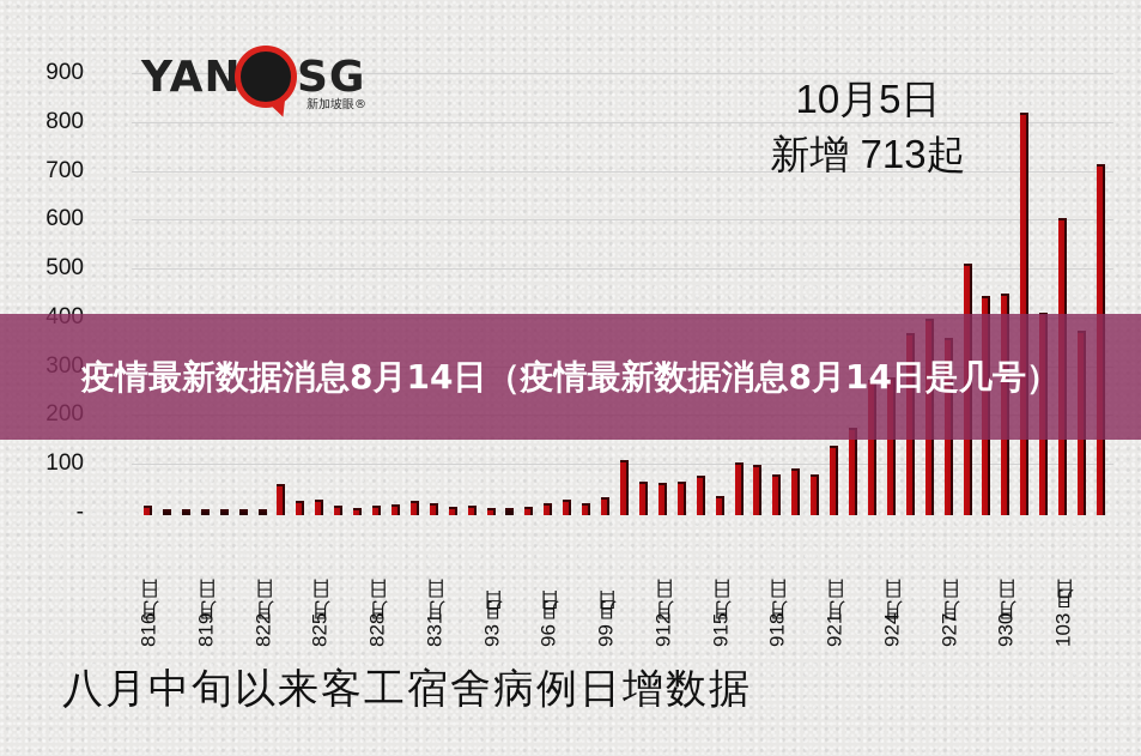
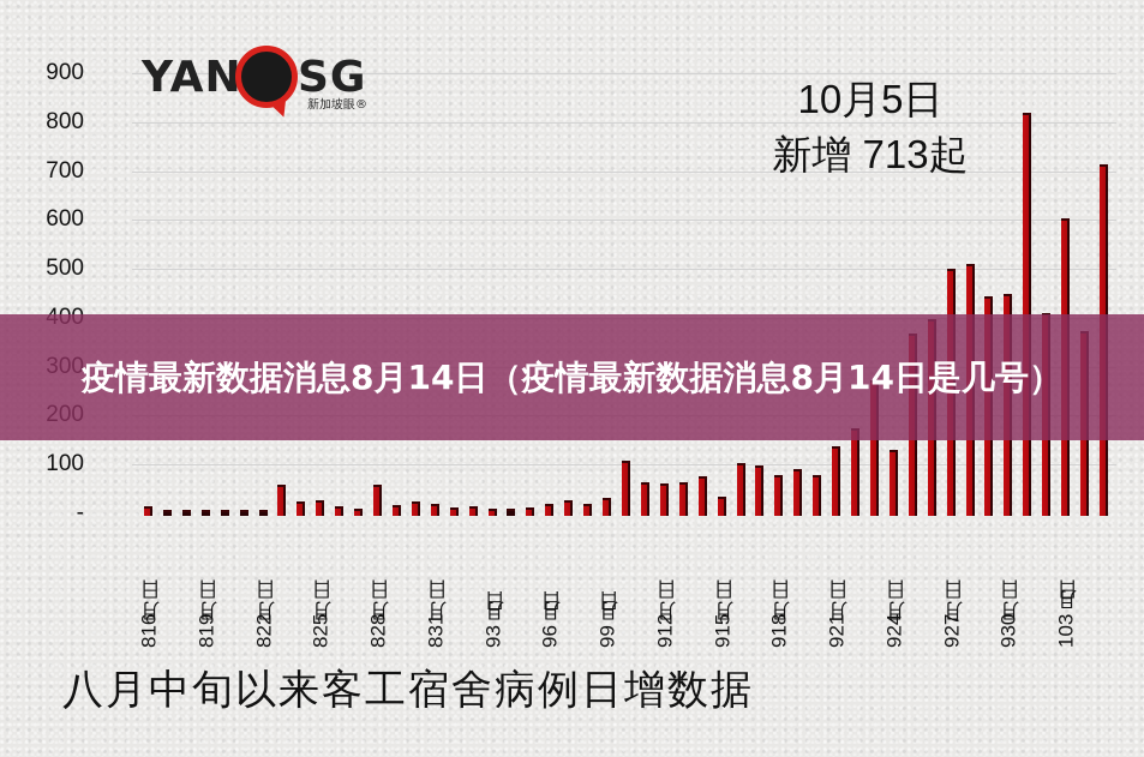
8月28日: 20 -> 60
9月24日: 280 -> 130
9月27日: 360 -> 500
